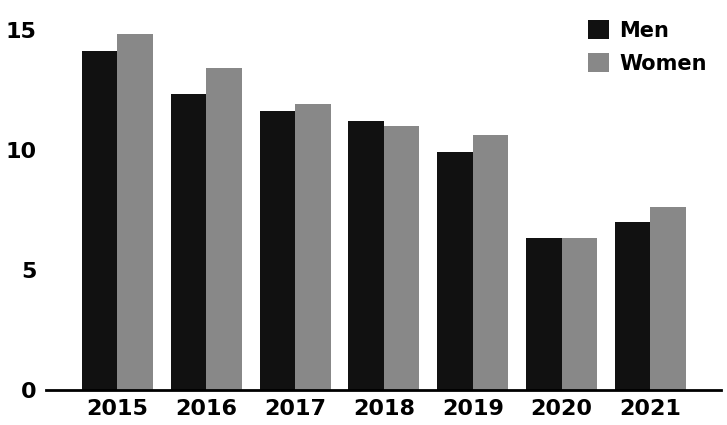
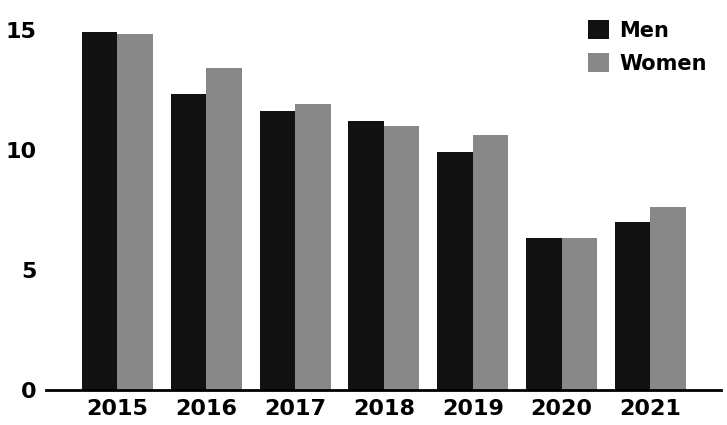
Men/2015: 14.1 -> 14.9
